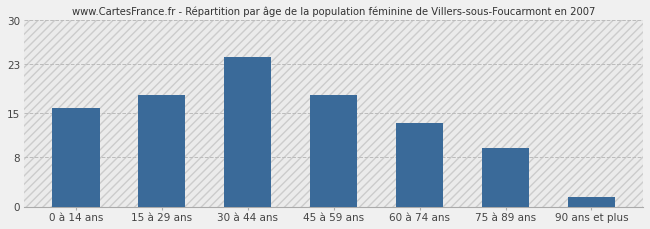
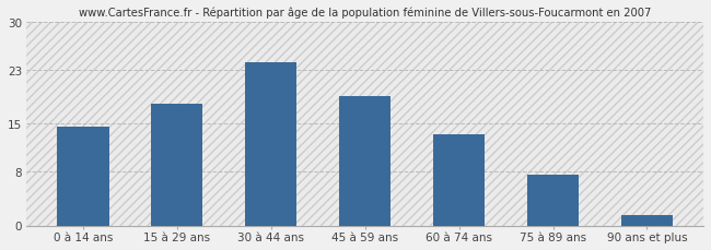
0 à 14 ans: 15.8 -> 14.5
45 à 59 ans: 18.0 -> 19.0
75 à 89 ans: 9.4 -> 7.5
